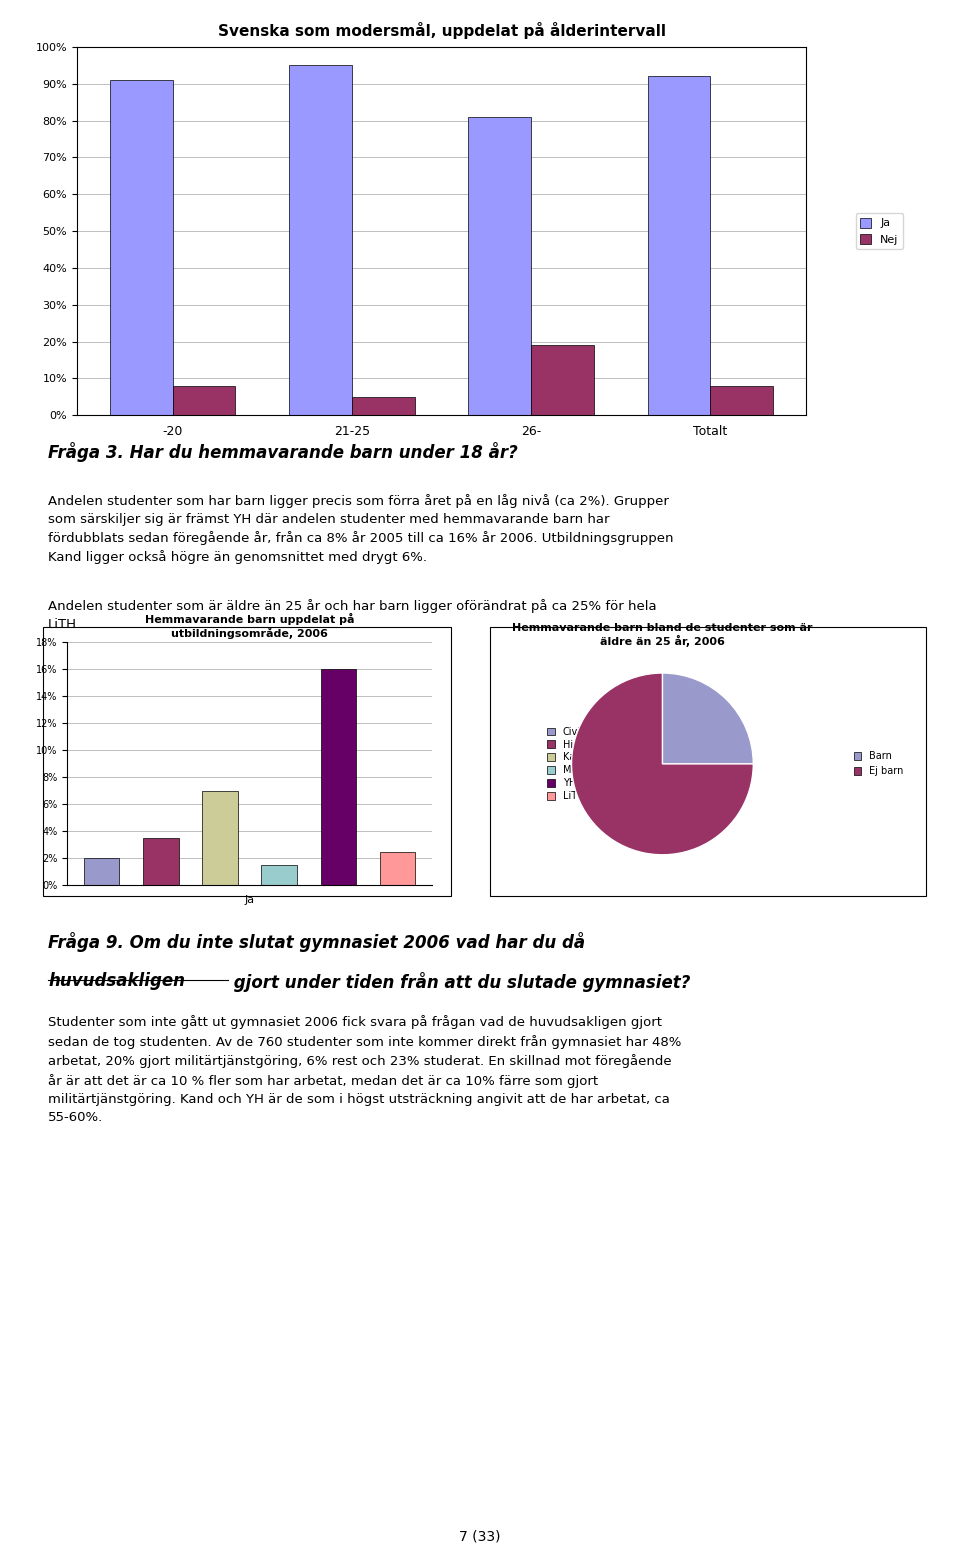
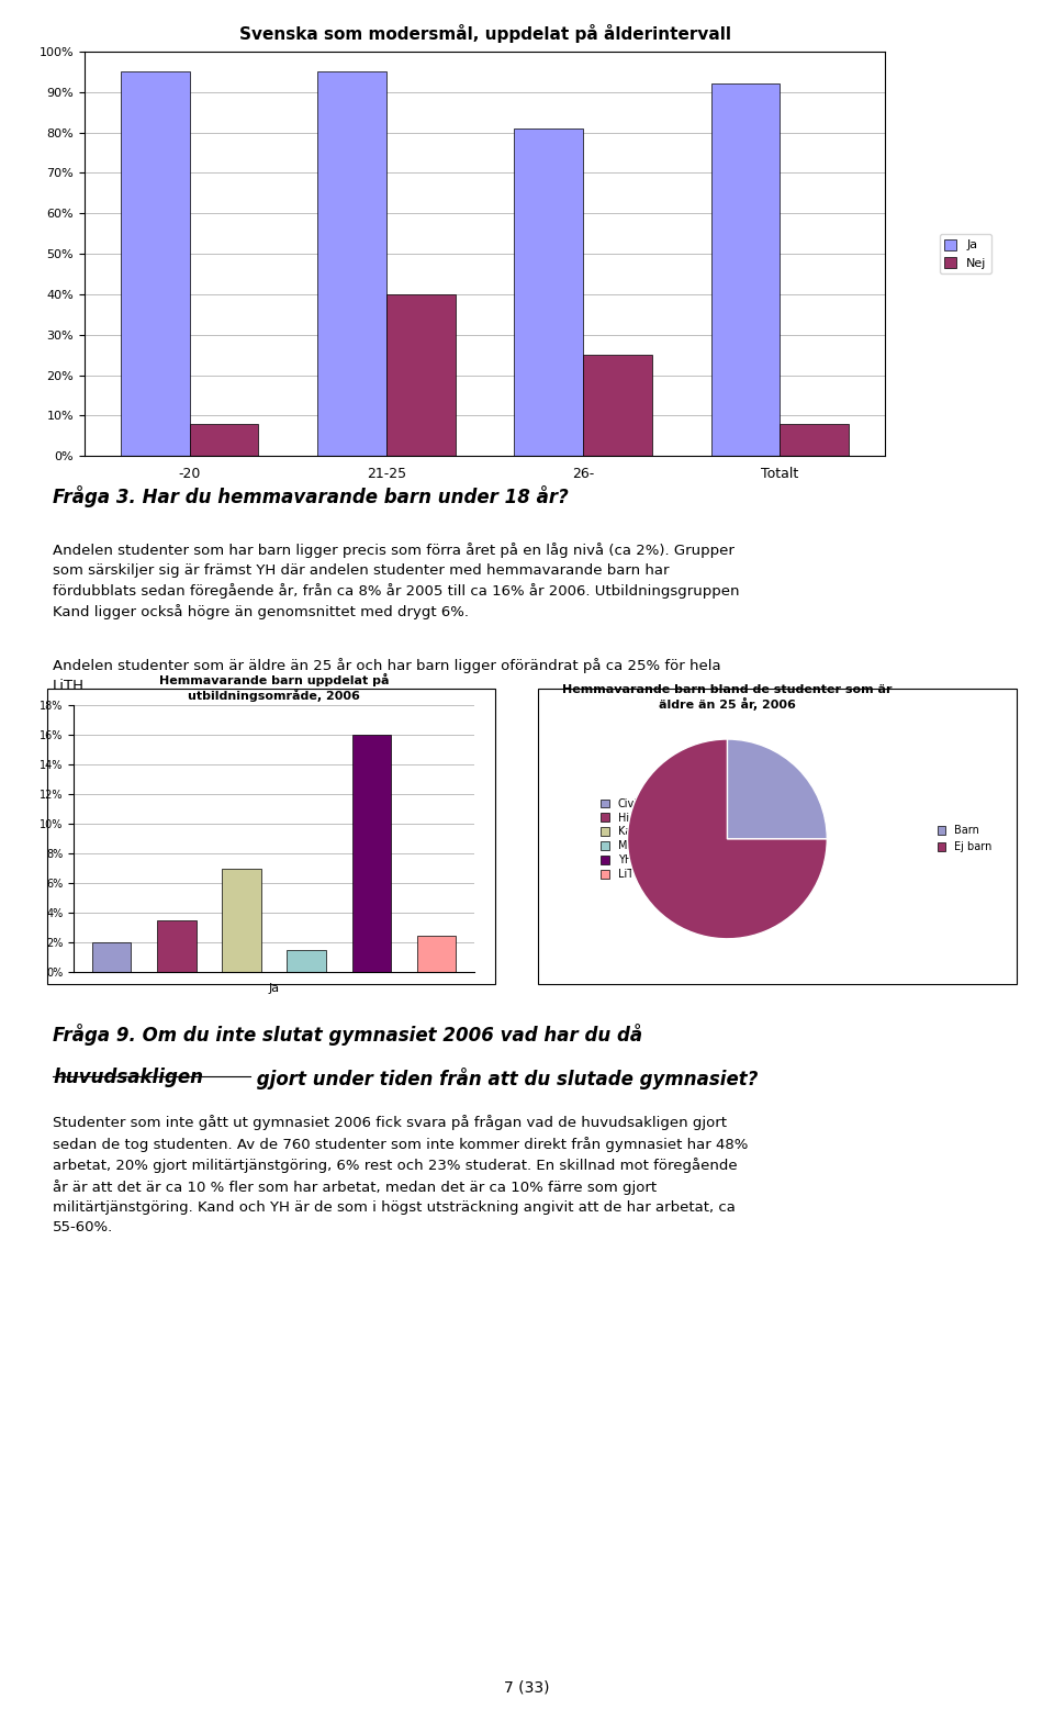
Svenska som modersmål, uppdelat på ålderintervall/Ja/-20: 91% -> 95%
Svenska som modersmål, uppdelat på ålderintervall/Nej/21-25: 5% -> 40%
Svenska som modersmål, uppdelat på ålderintervall/Nej/26-: 19% -> 25%
